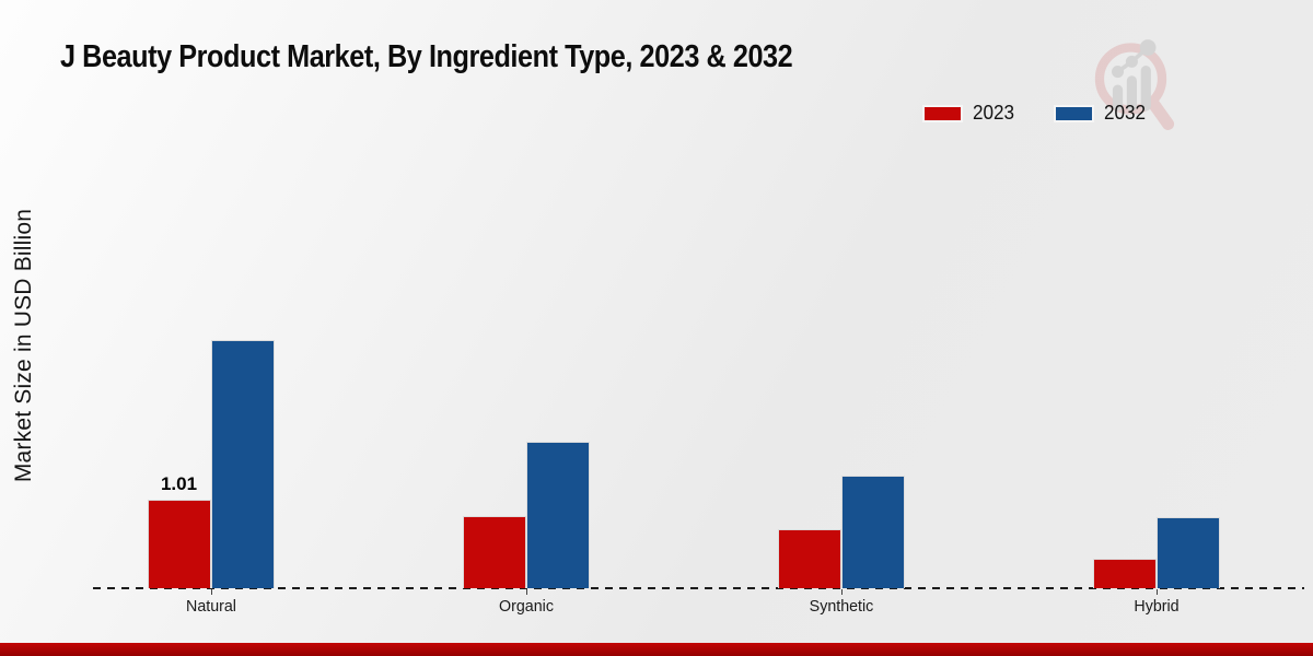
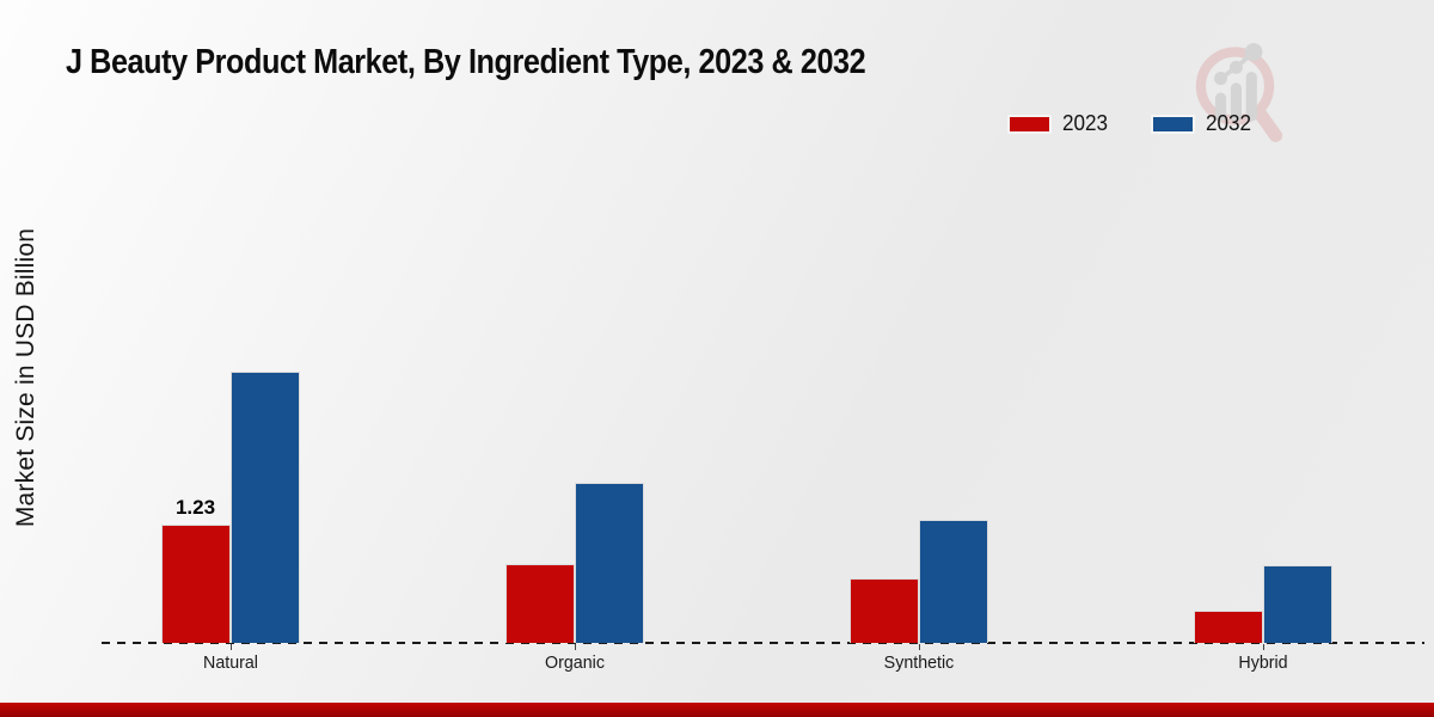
2023/Natural: 1.01 -> 1.23
